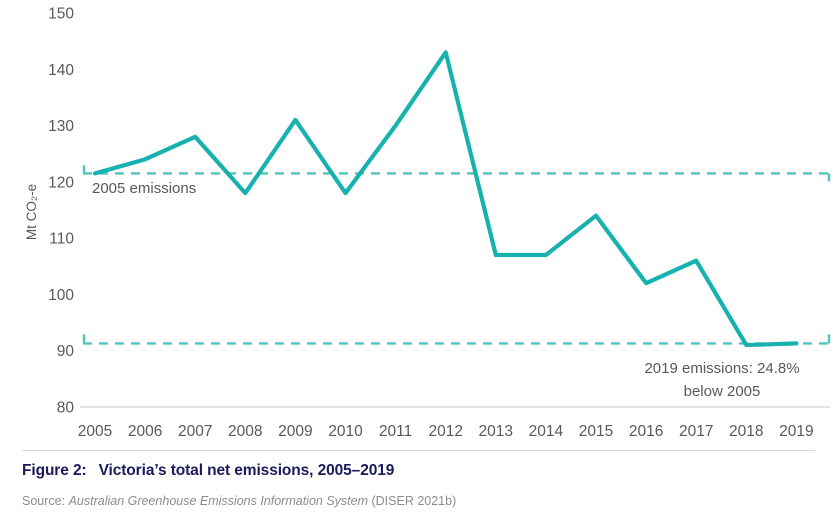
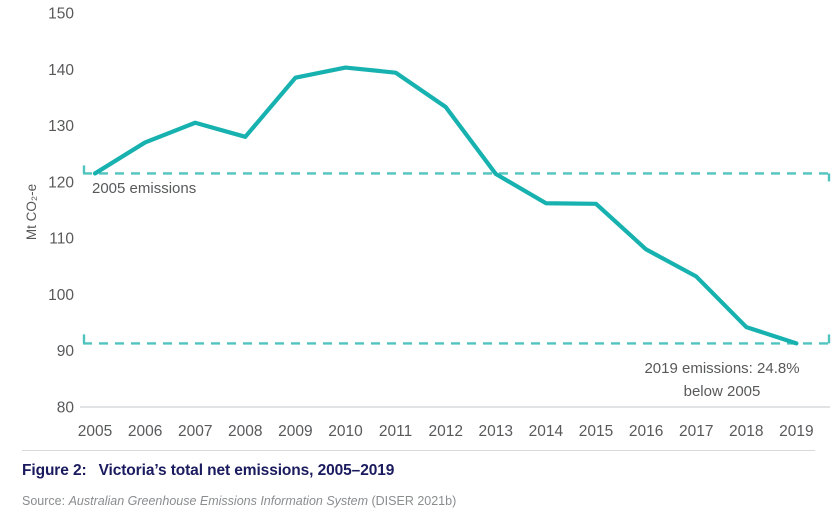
2006: 124 -> 127
2007: 128 -> 130
2008: 118 -> 128
2009: 131 -> 138
2010: 118 -> 140
2011: 130 -> 139
2012: 143 -> 133
2013: 107 -> 121
2014: 107 -> 116
2015: 114 -> 116
2016: 102 -> 108
2017: 106 -> 103
2018: 91 -> 94
